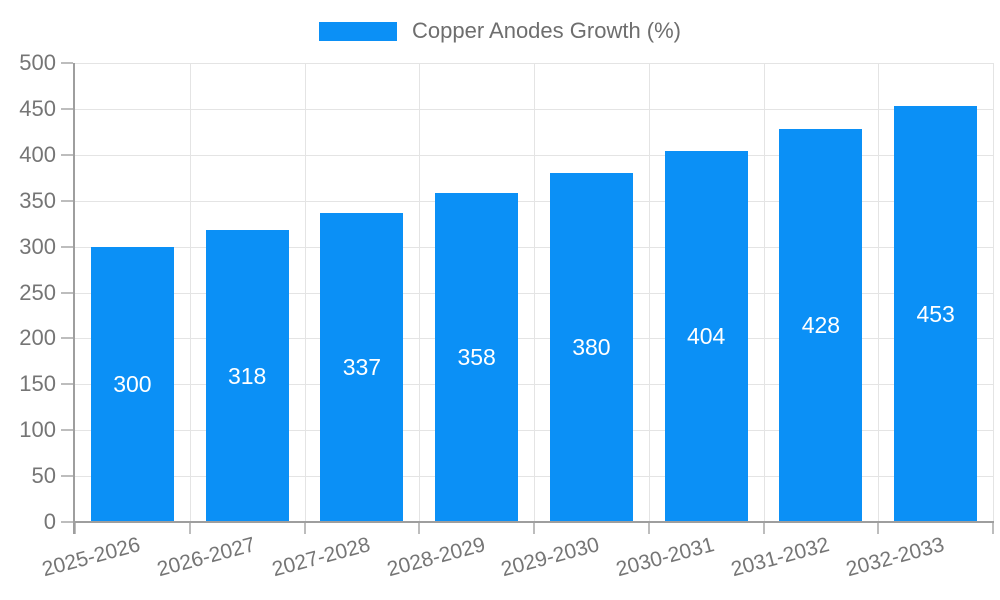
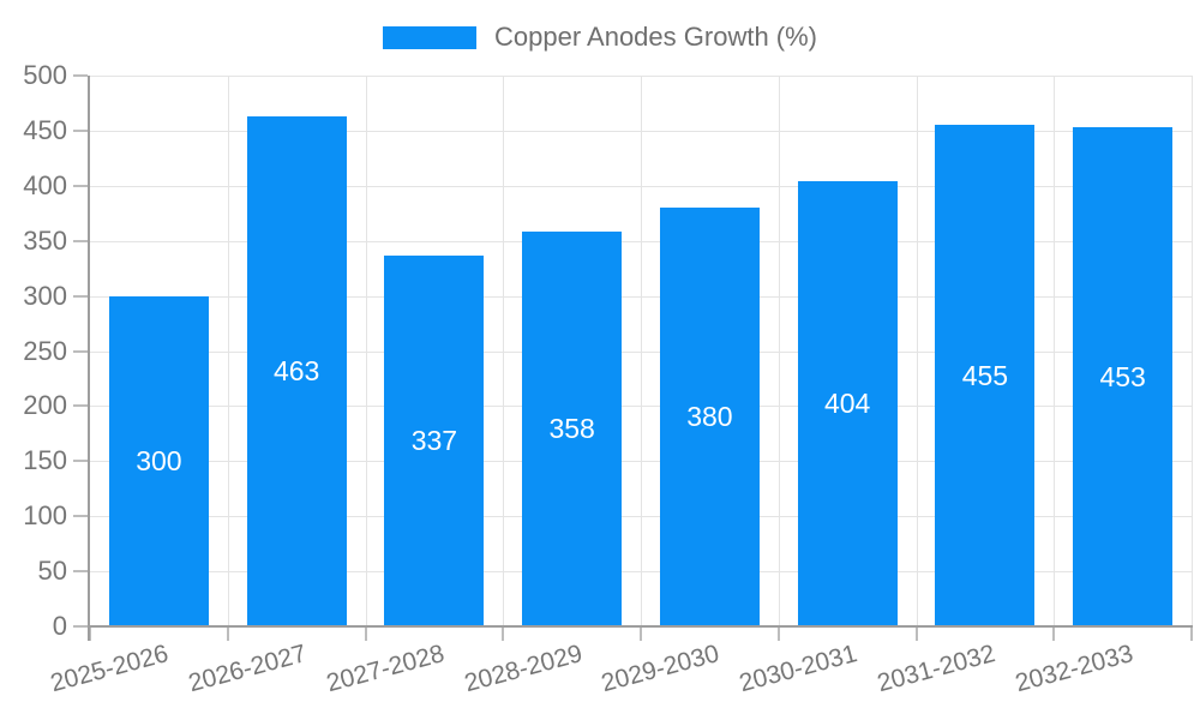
2026-2027: 318 -> 463
2031-2032: 428 -> 455
